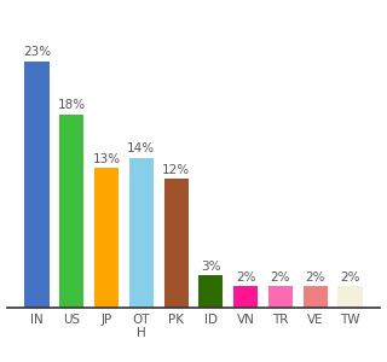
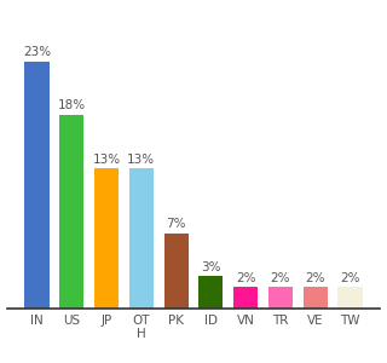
OT H: 14% -> 13%
PK: 12% -> 7%
